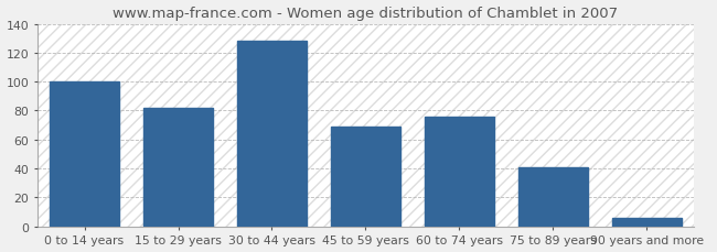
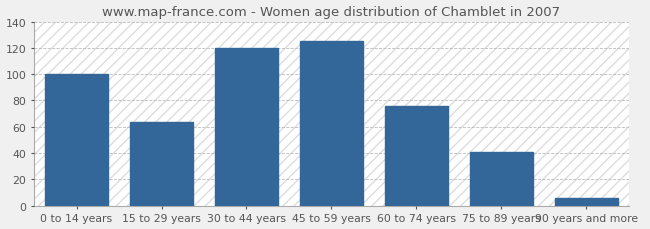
15 to 29 years: 82 -> 64
30 to 44 years: 128 -> 120
45 to 59 years: 69 -> 125
